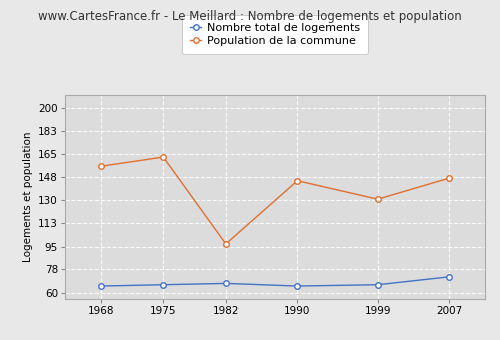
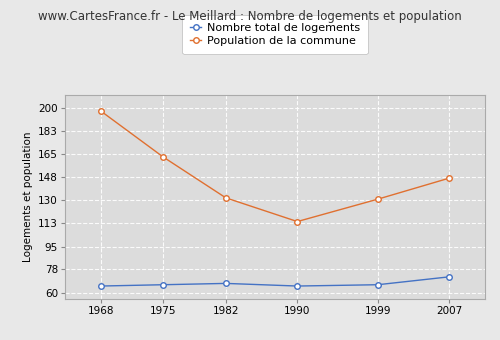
Population de la commune/1968: 156 -> 198
Population de la commune/1982: 97 -> 132
Population de la commune/1990: 145 -> 114
